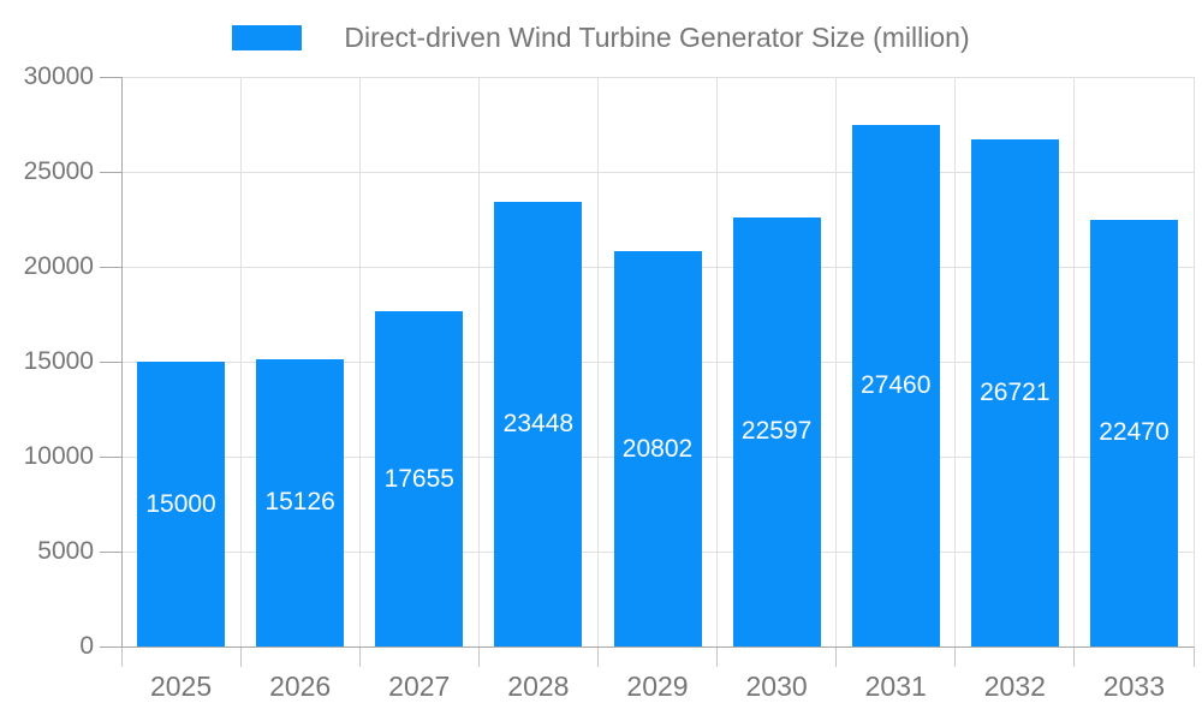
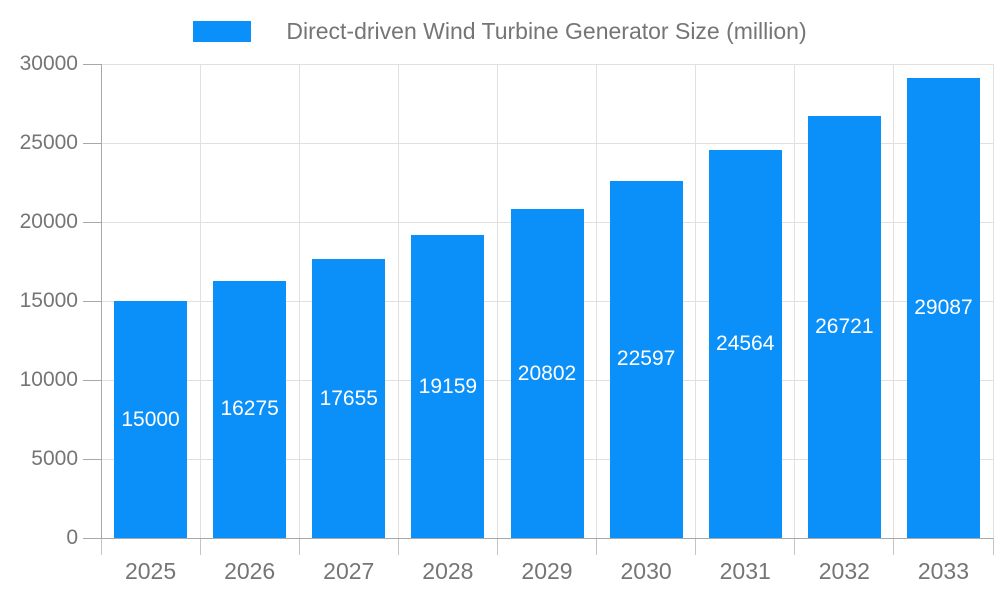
2026: 15126 -> 16275
2028: 23448 -> 19159
2031: 27460 -> 24564
2033: 22470 -> 29087
